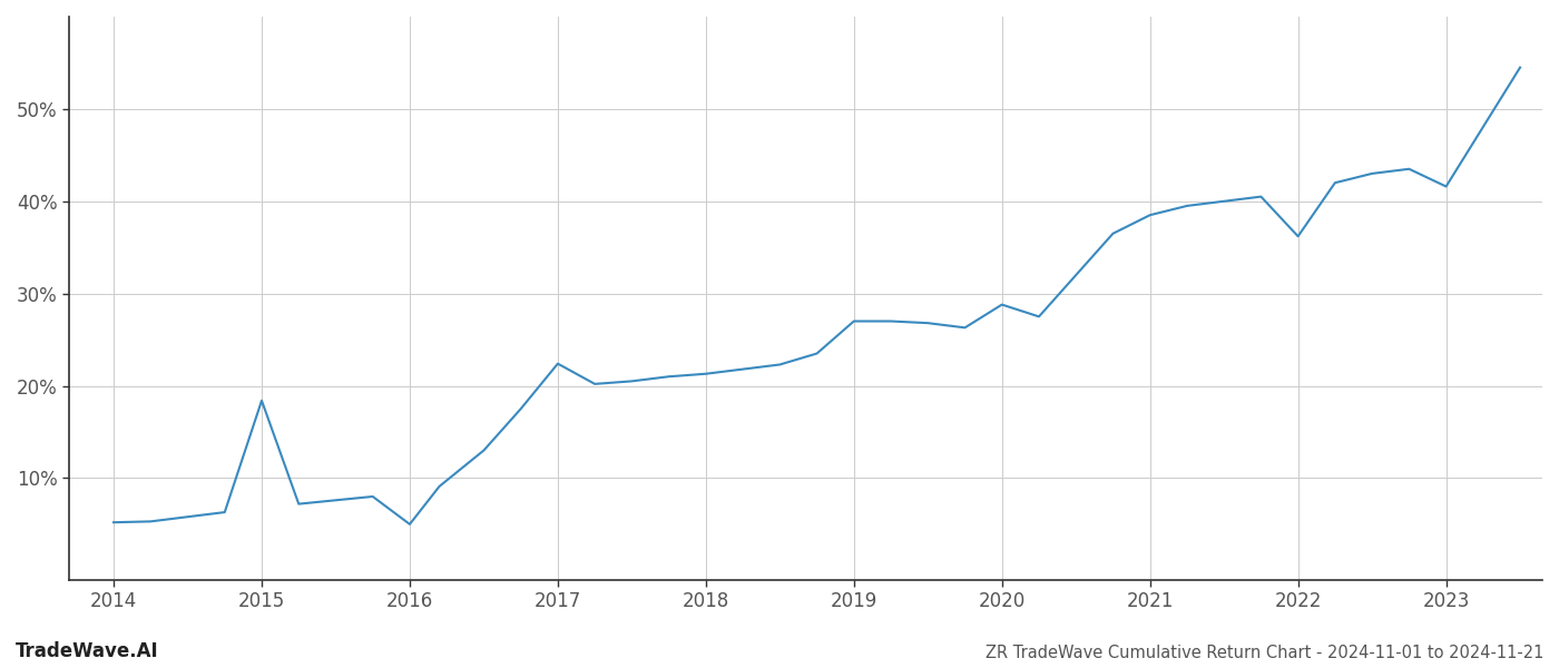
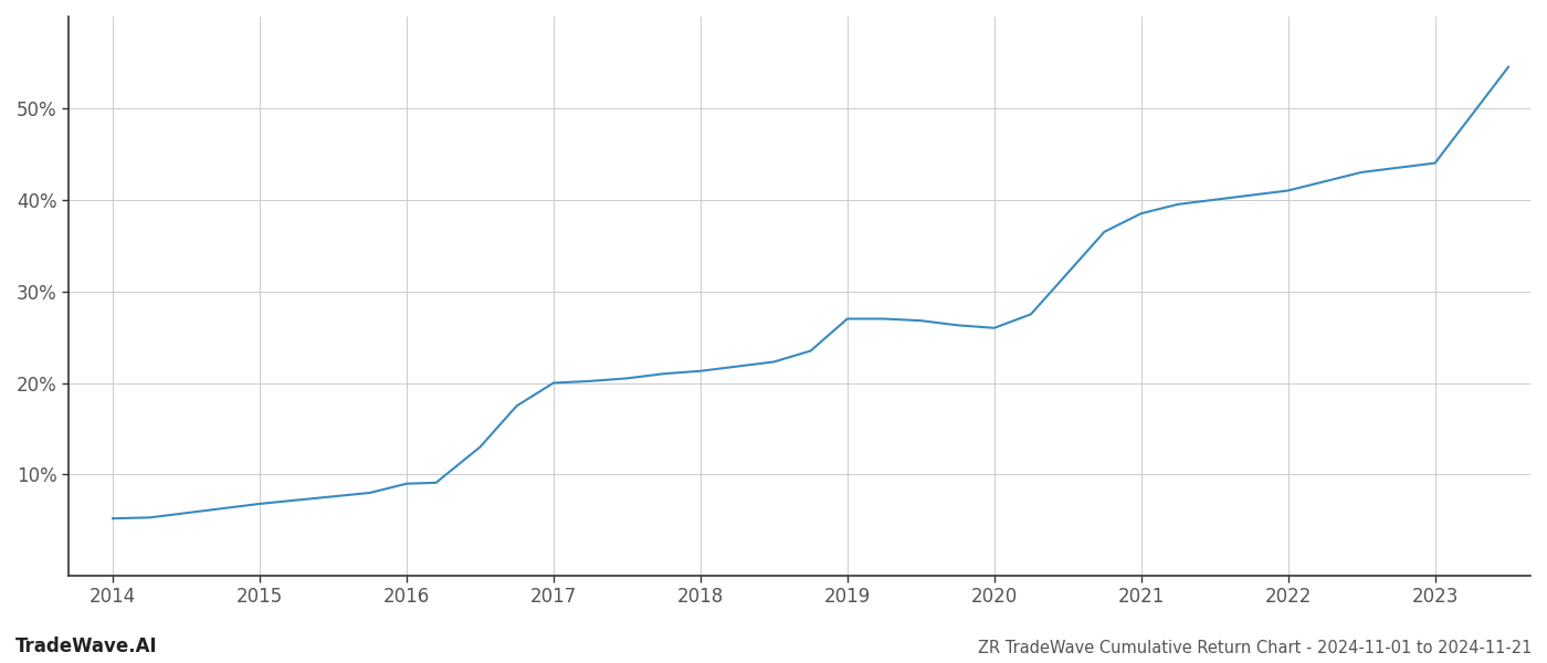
2015: 18.4% -> 6.8%
2016: 5.0% -> 9.0%
2017: 22.4% -> 20.0%
2020: 28.8% -> 26.0%
2022: 36.2% -> 41.0%
2023: 41.6% -> 44.0%
